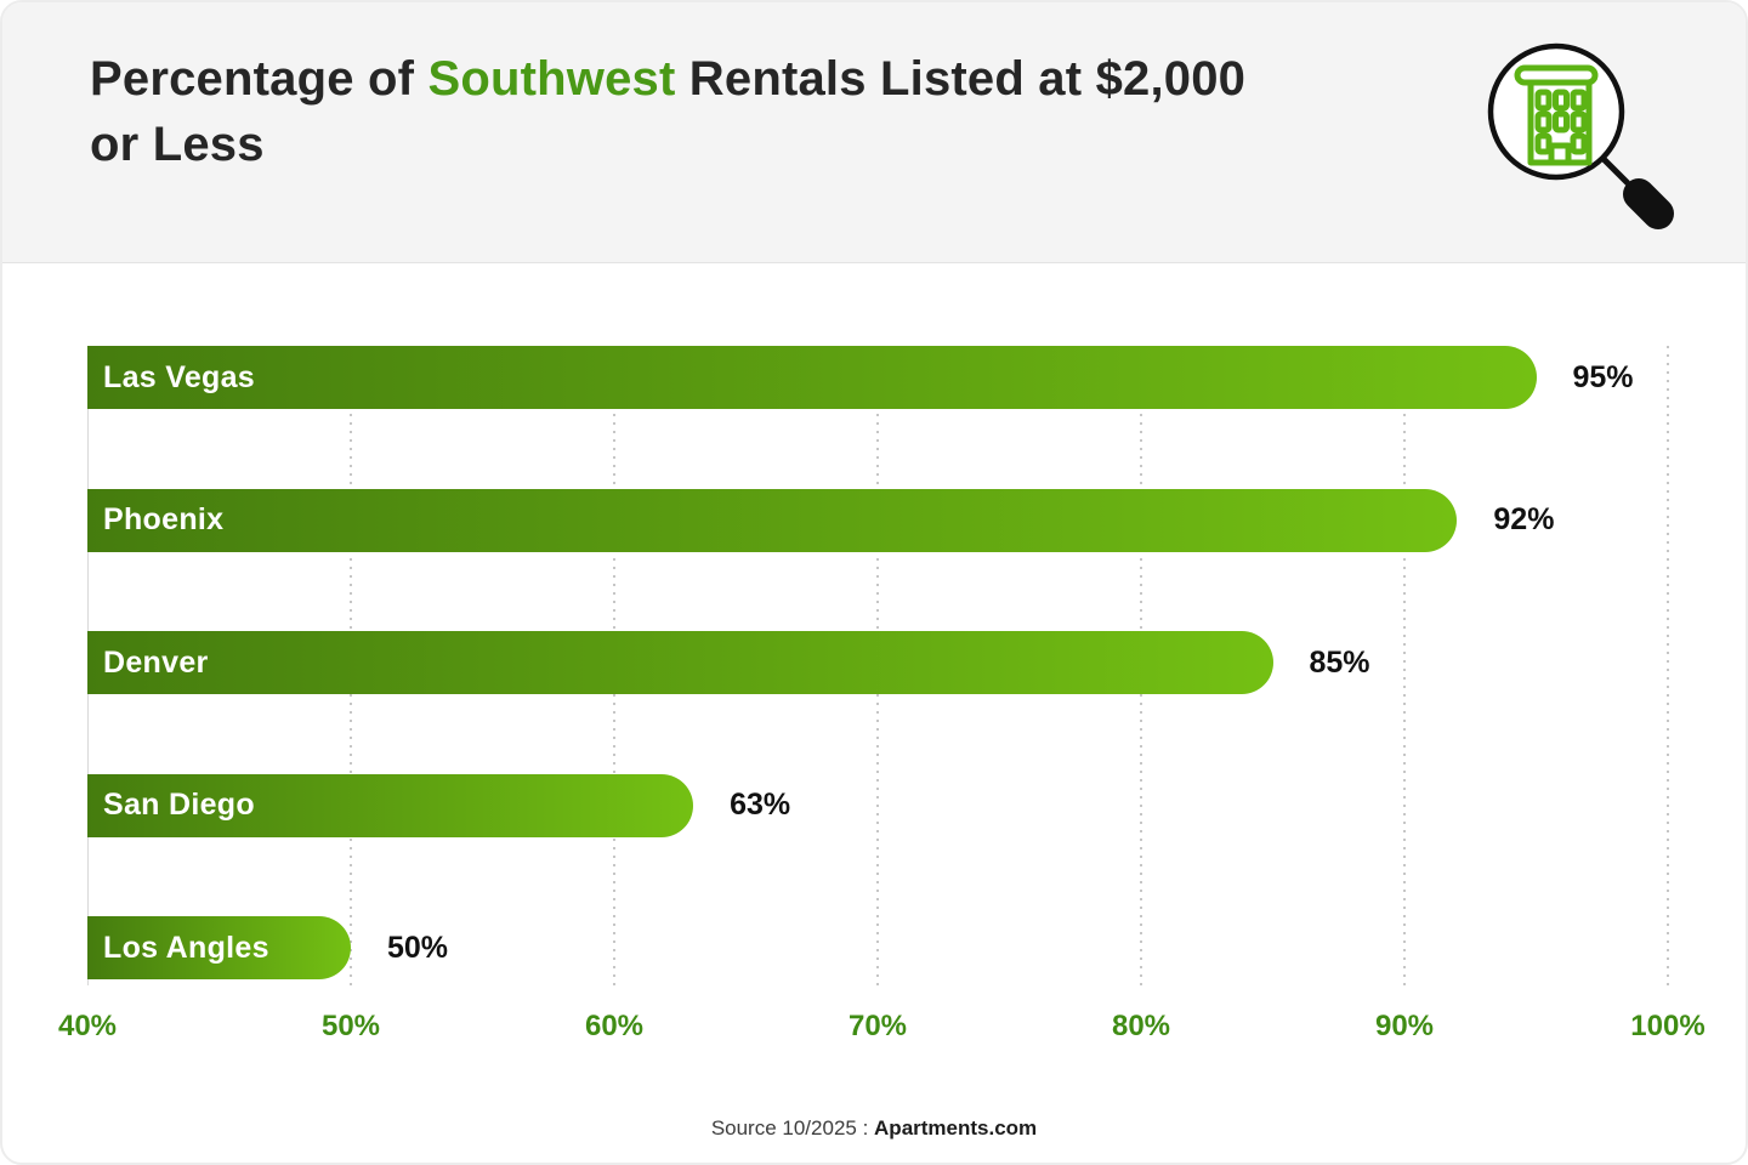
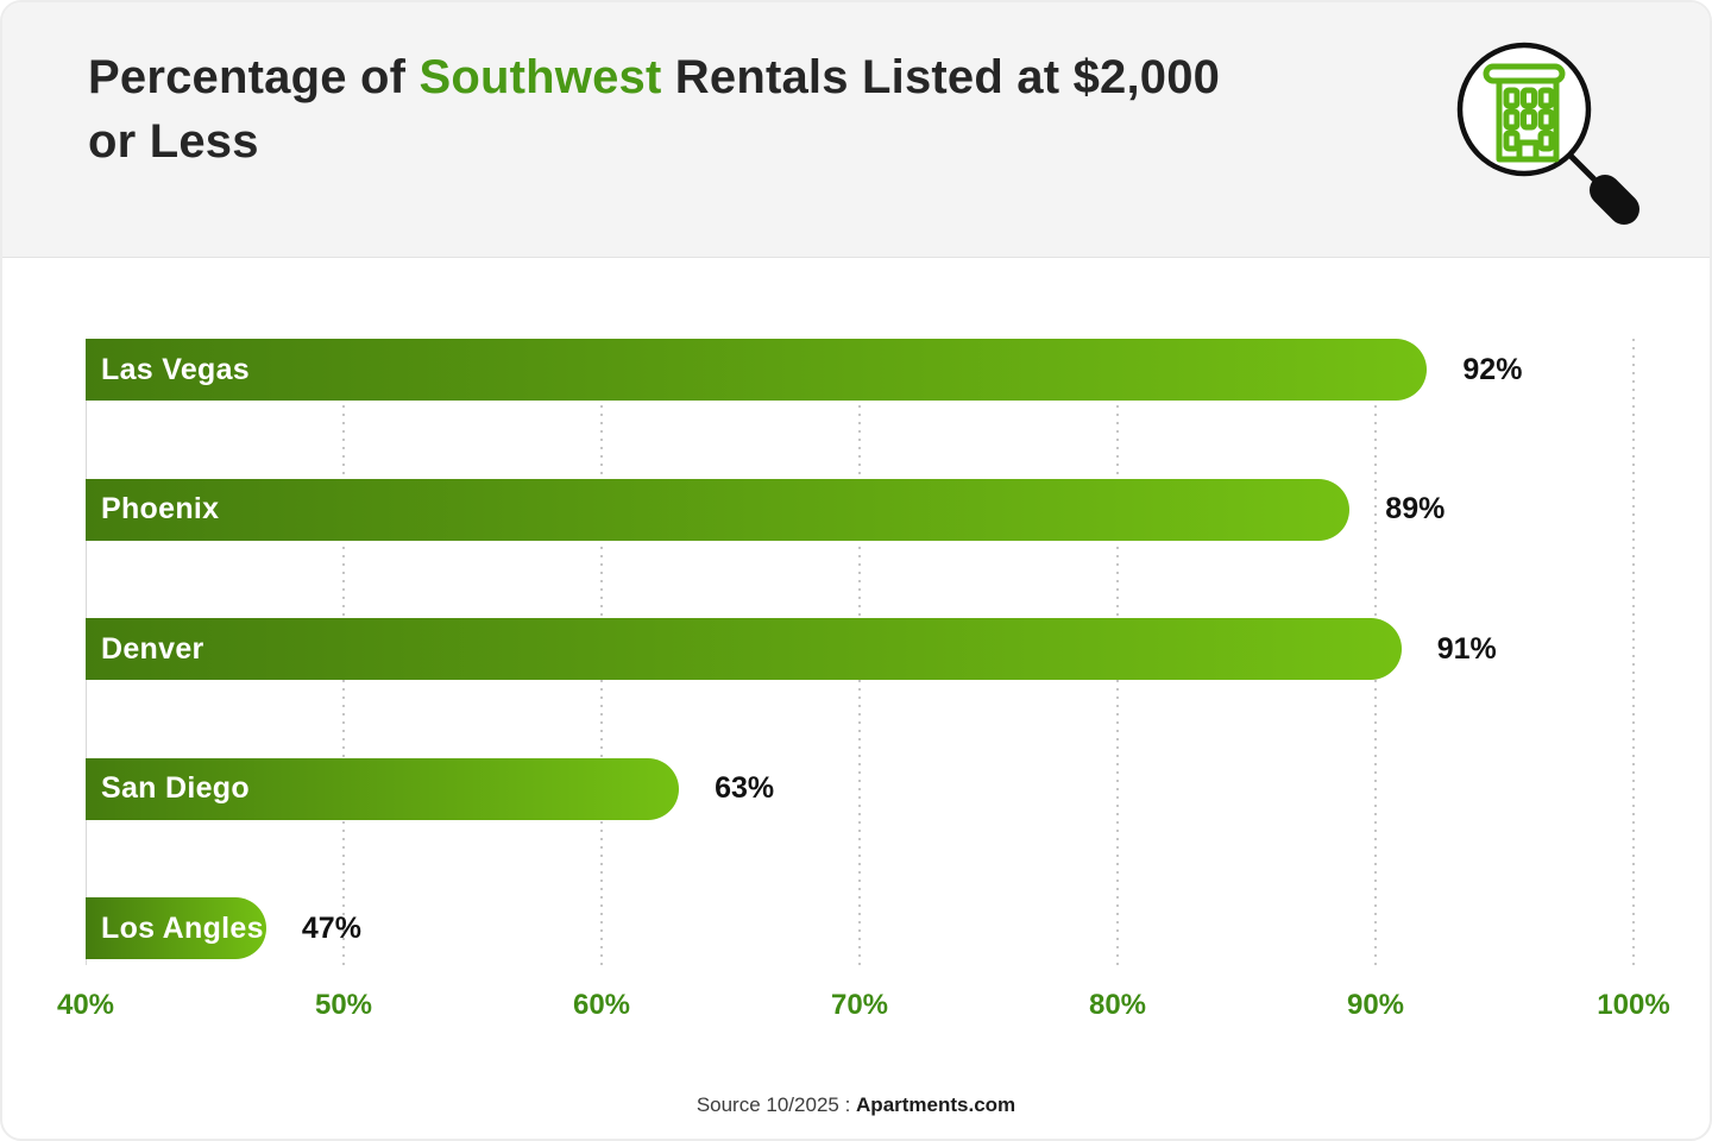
Las Vegas: 95% -> 92%
Phoenix: 92% -> 89%
Denver: 85% -> 91%
Los Angles: 50% -> 47%
